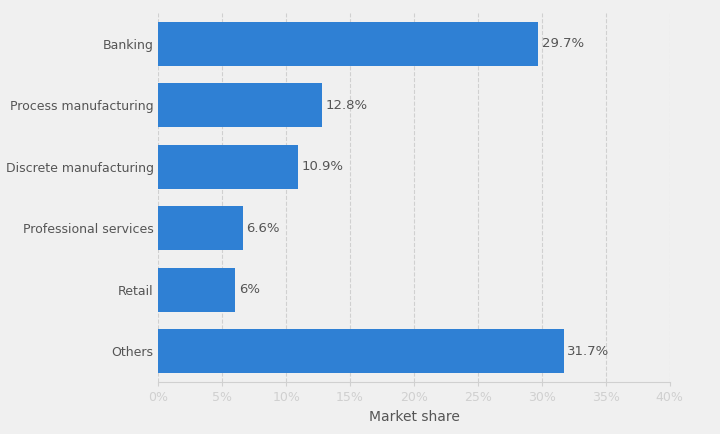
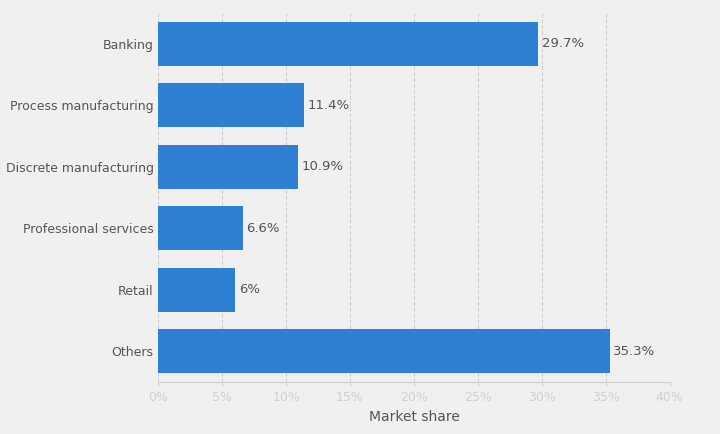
Process manufacturing: 12.8% -> 11.4%
Others: 31.7% -> 35.3%
